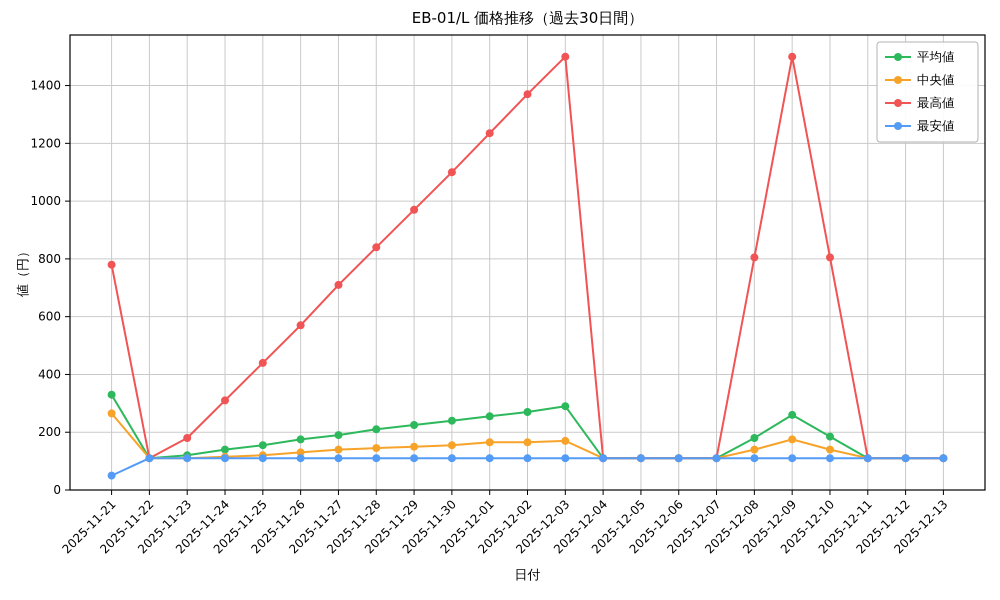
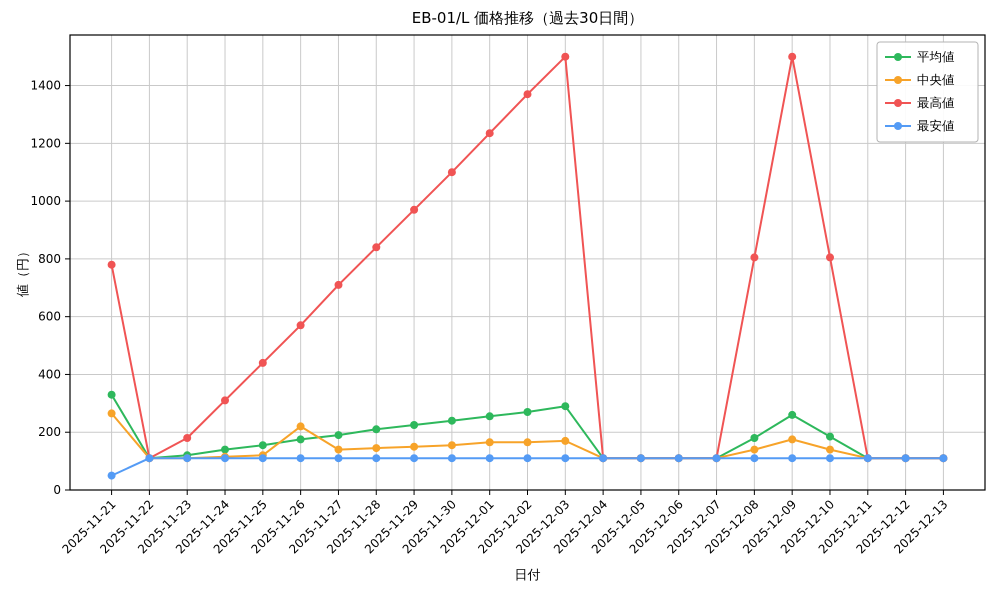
中央値/2025-11-26: 130 -> 220
